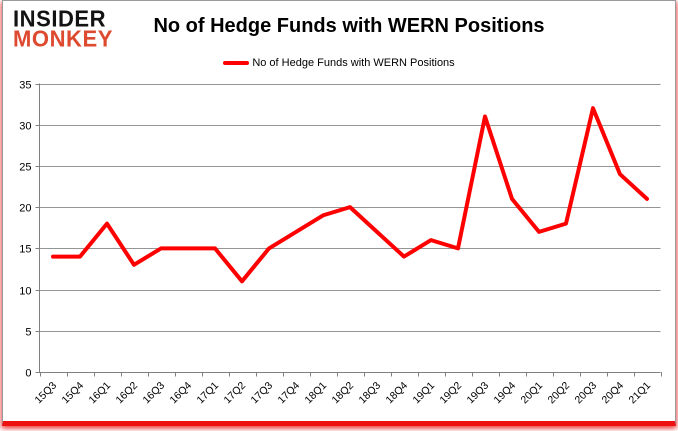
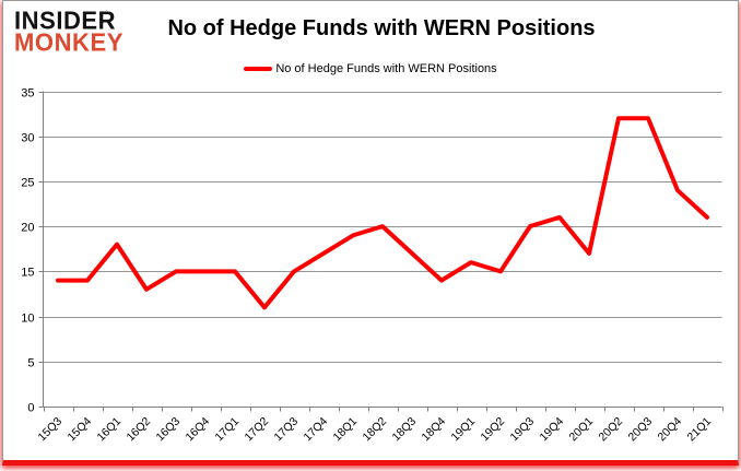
19Q3: 31 -> 20
20Q2: 18 -> 32
